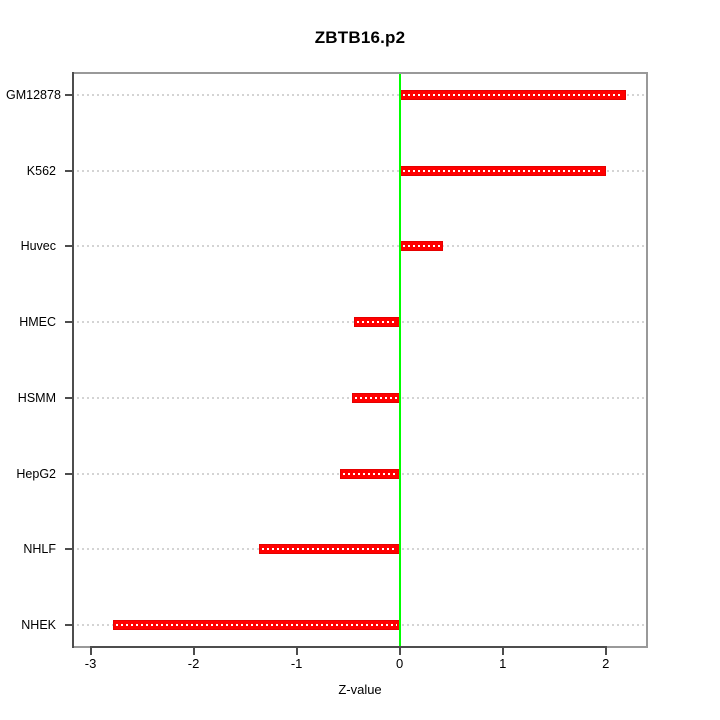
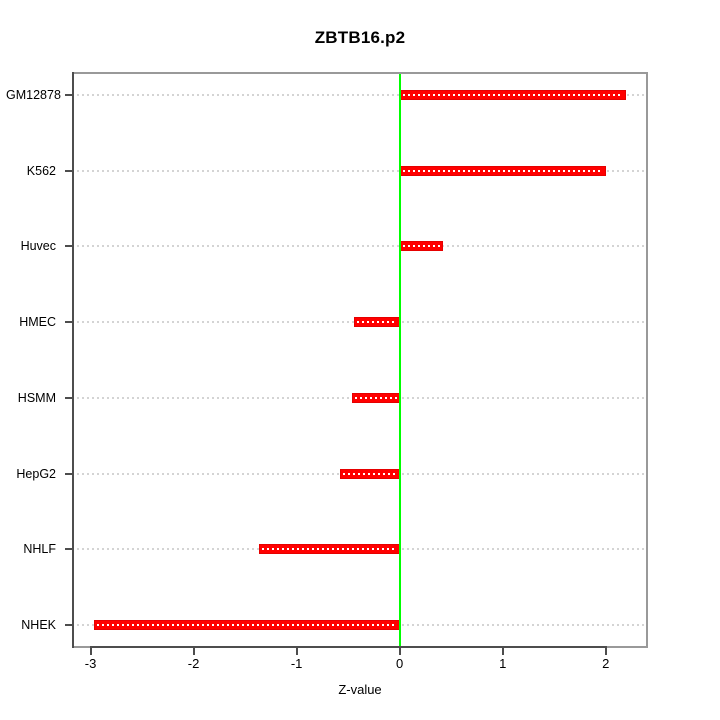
NHEK: -2.78 -> -2.97
